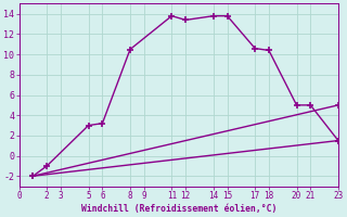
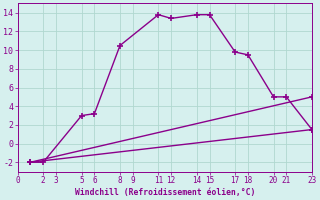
2: -1.0 -> -2.0
17: 10.6 -> 9.8
18: 10.4 -> 9.5
